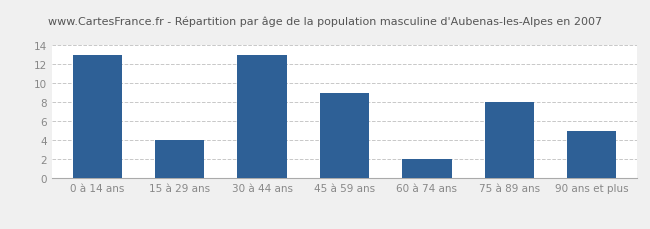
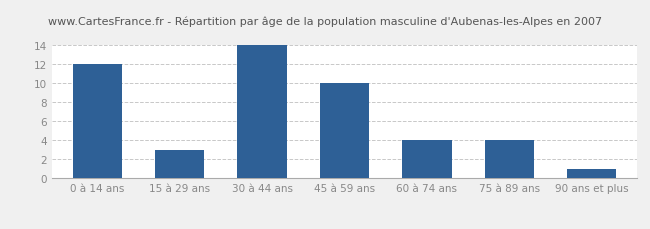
0 à 14 ans: 13 -> 12
15 à 29 ans: 4 -> 3
30 à 44 ans: 13 -> 14
45 à 59 ans: 9 -> 10
60 à 74 ans: 2 -> 4
75 à 89 ans: 8 -> 4
90 ans et plus: 5 -> 1
